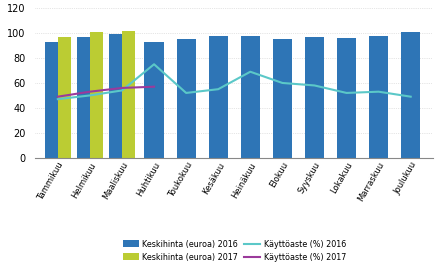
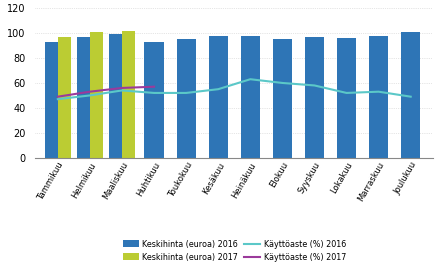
Käyttöaste (%) 2016/Huhtikuu: 75 -> 52
Käyttöaste (%) 2016/Heinäkuu: 69 -> 63
